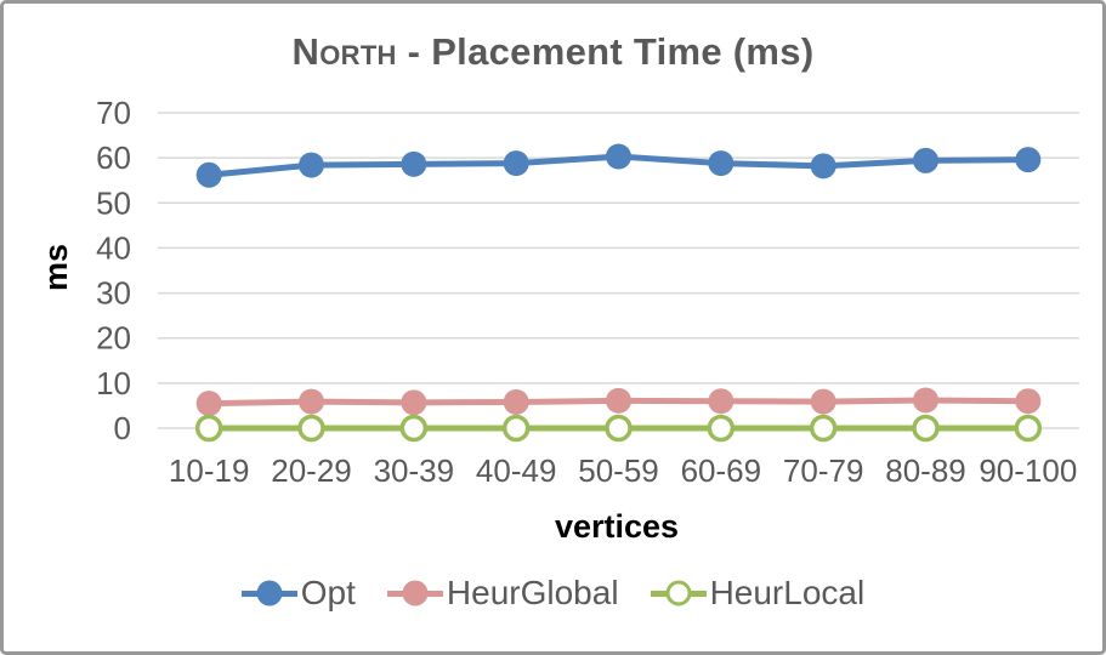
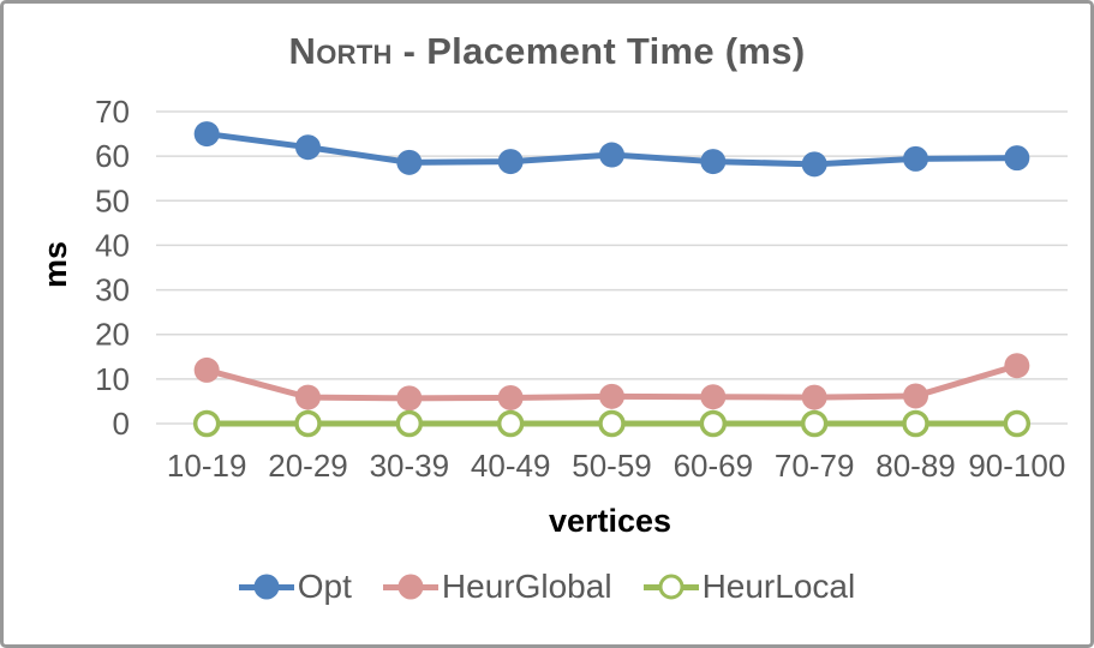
Opt/10-19: 56 -> 65
HeurGlobal/10-19: 6 -> 12
Opt/20-29: 58 -> 62
HeurGlobal/90-100: 6 -> 13
